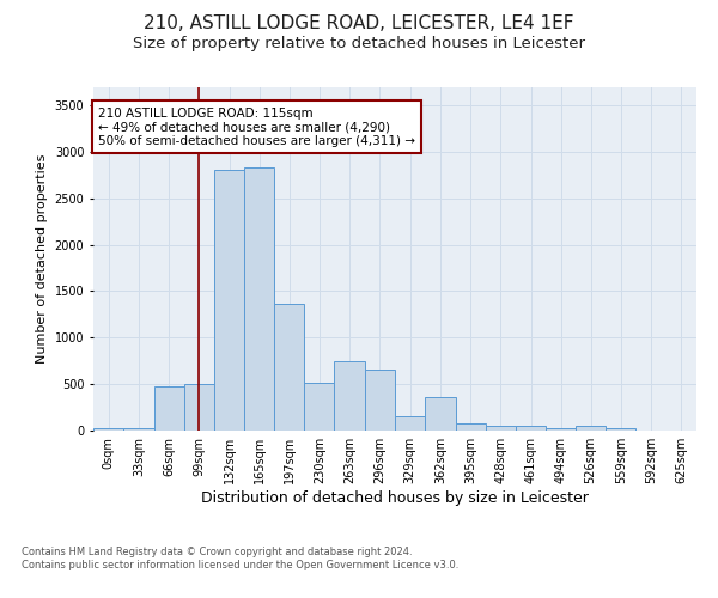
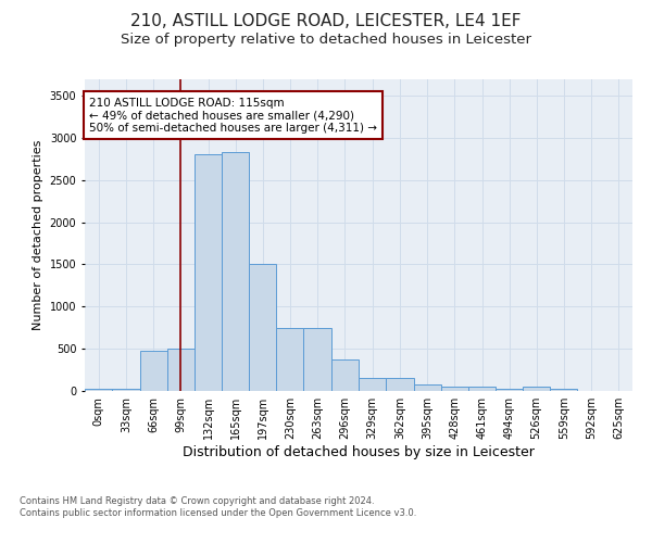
197sqm: 1360 -> 1500
230sqm: 520 -> 750
296sqm: 660 -> 380
362sqm: 360 -> 150
